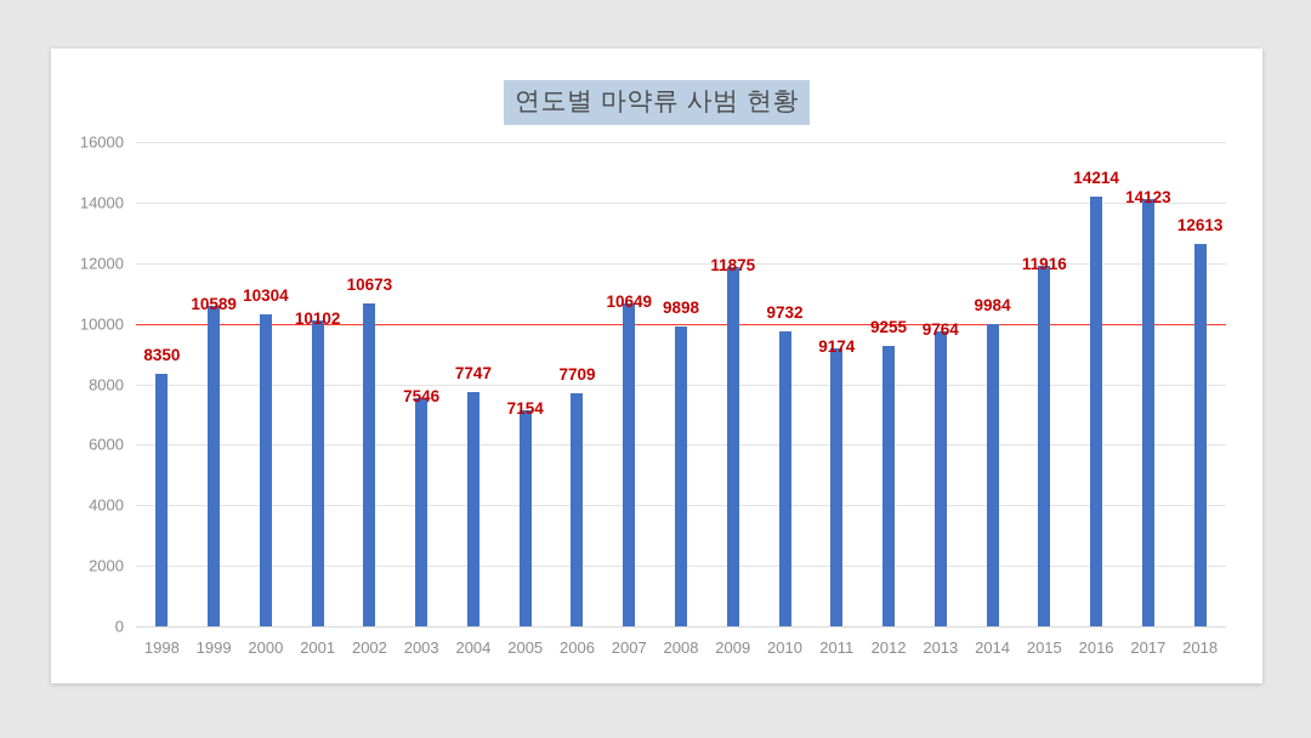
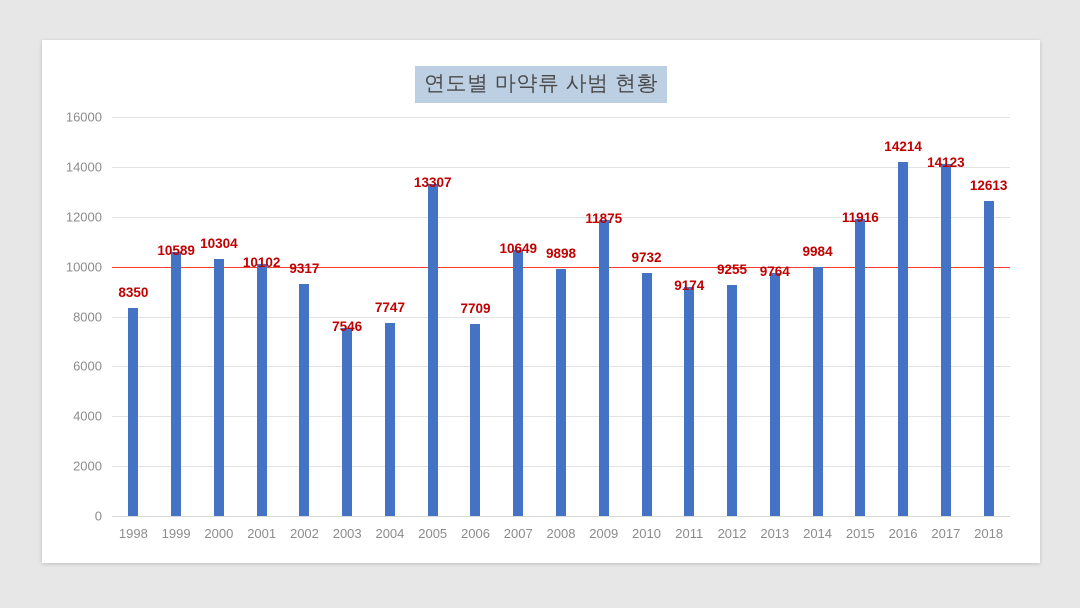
2002: 10673 -> 9317
2005: 7154 -> 13307
